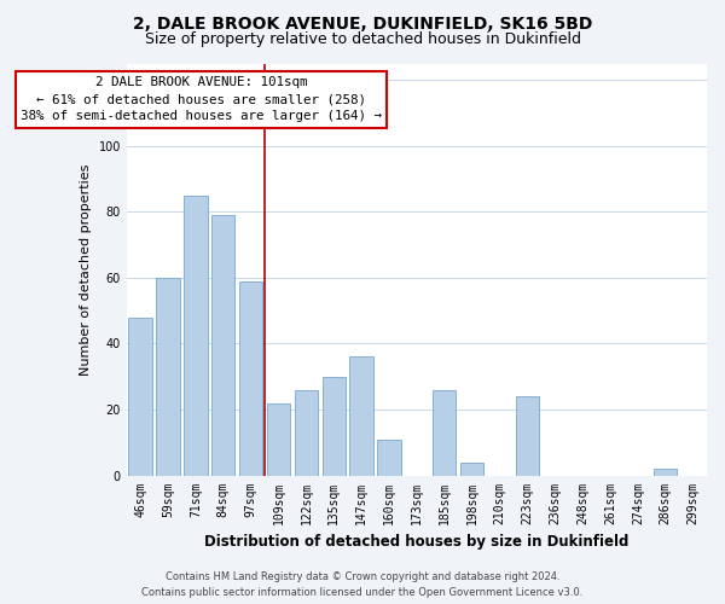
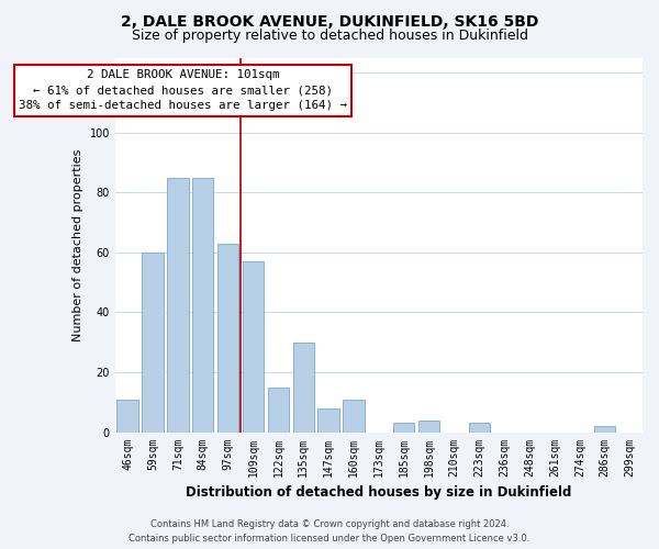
46sqm: 48 -> 11
84sqm: 79 -> 85
97sqm: 59 -> 63
109sqm: 22 -> 57
122sqm: 26 -> 15
147sqm: 36 -> 8
185sqm: 26 -> 3
223sqm: 24 -> 3
